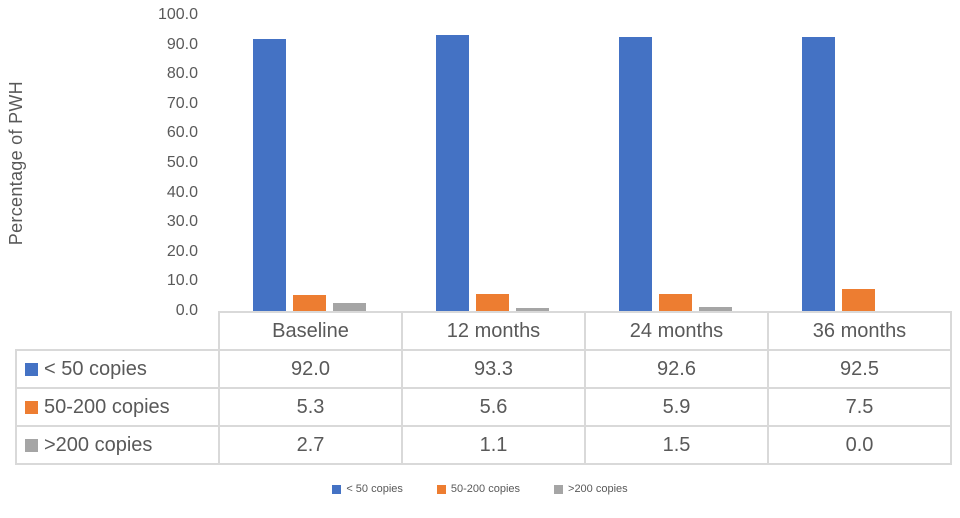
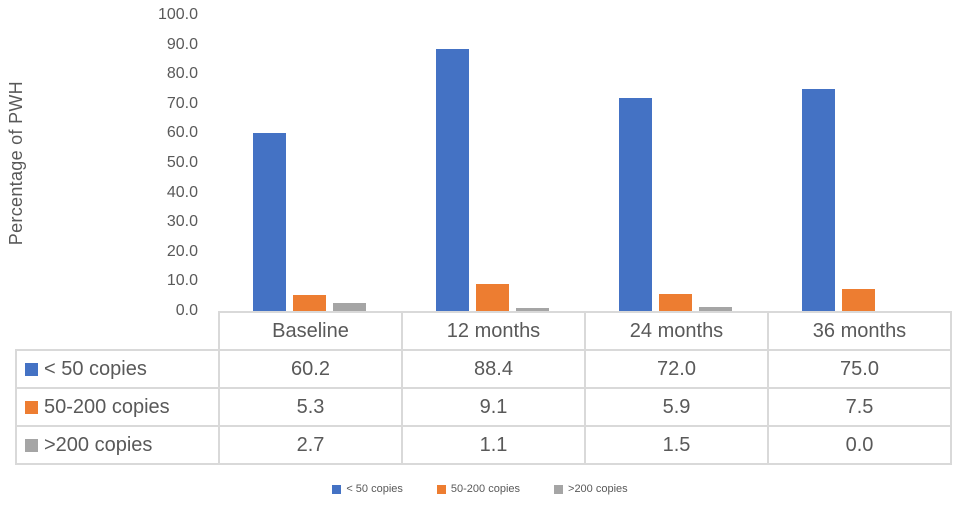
< 50 copies/Baseline: 92.0 -> 60.2
< 50 copies/12 months: 93.3 -> 88.4
50-200 copies/12 months: 5.6 -> 9.1
< 50 copies/24 months: 92.6 -> 72.0
< 50 copies/36 months: 92.5 -> 75.0
